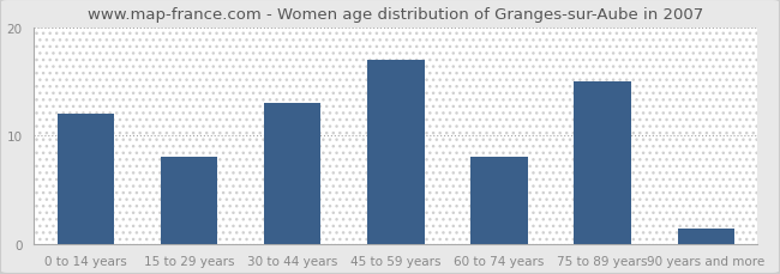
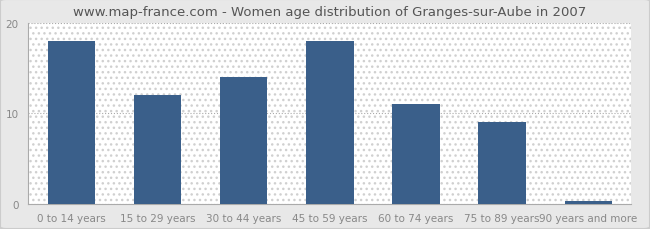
0 to 14 years: 12.0 -> 18.0
15 to 29 years: 8.0 -> 12.0
30 to 44 years: 13.0 -> 14.0
45 to 59 years: 17.0 -> 18.0
60 to 74 years: 8.0 -> 11.0
75 to 89 years: 15.0 -> 9.0
90 years and more: 1.4 -> 0.3
